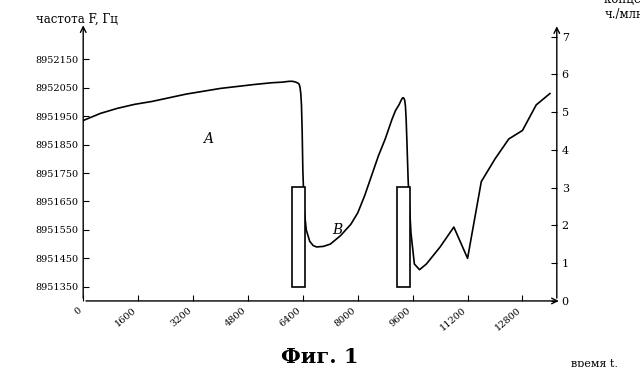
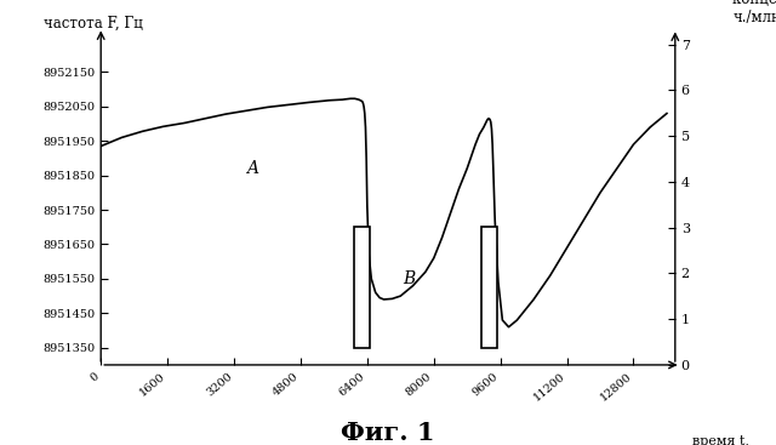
11200: 8951450 -> 8951640
12800: 8951900 -> 8951940
